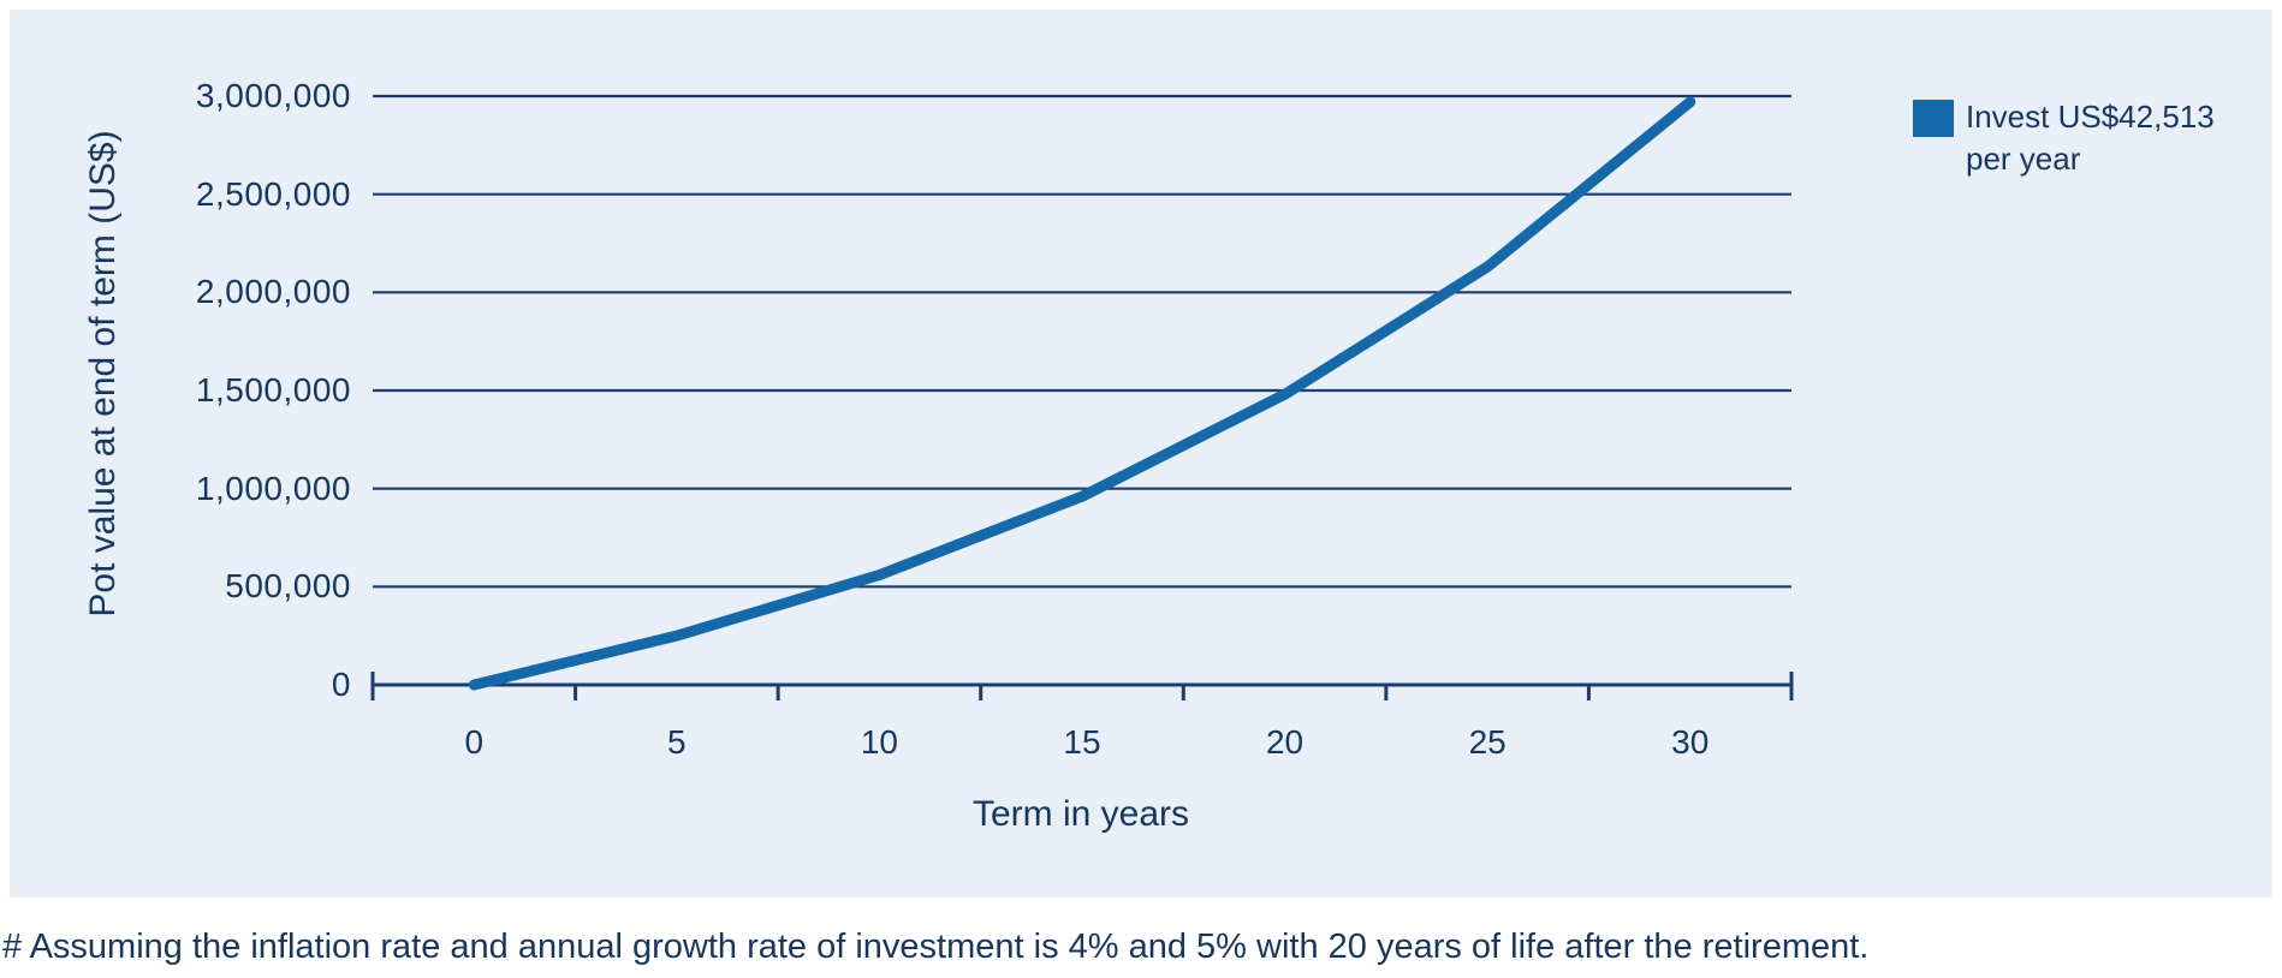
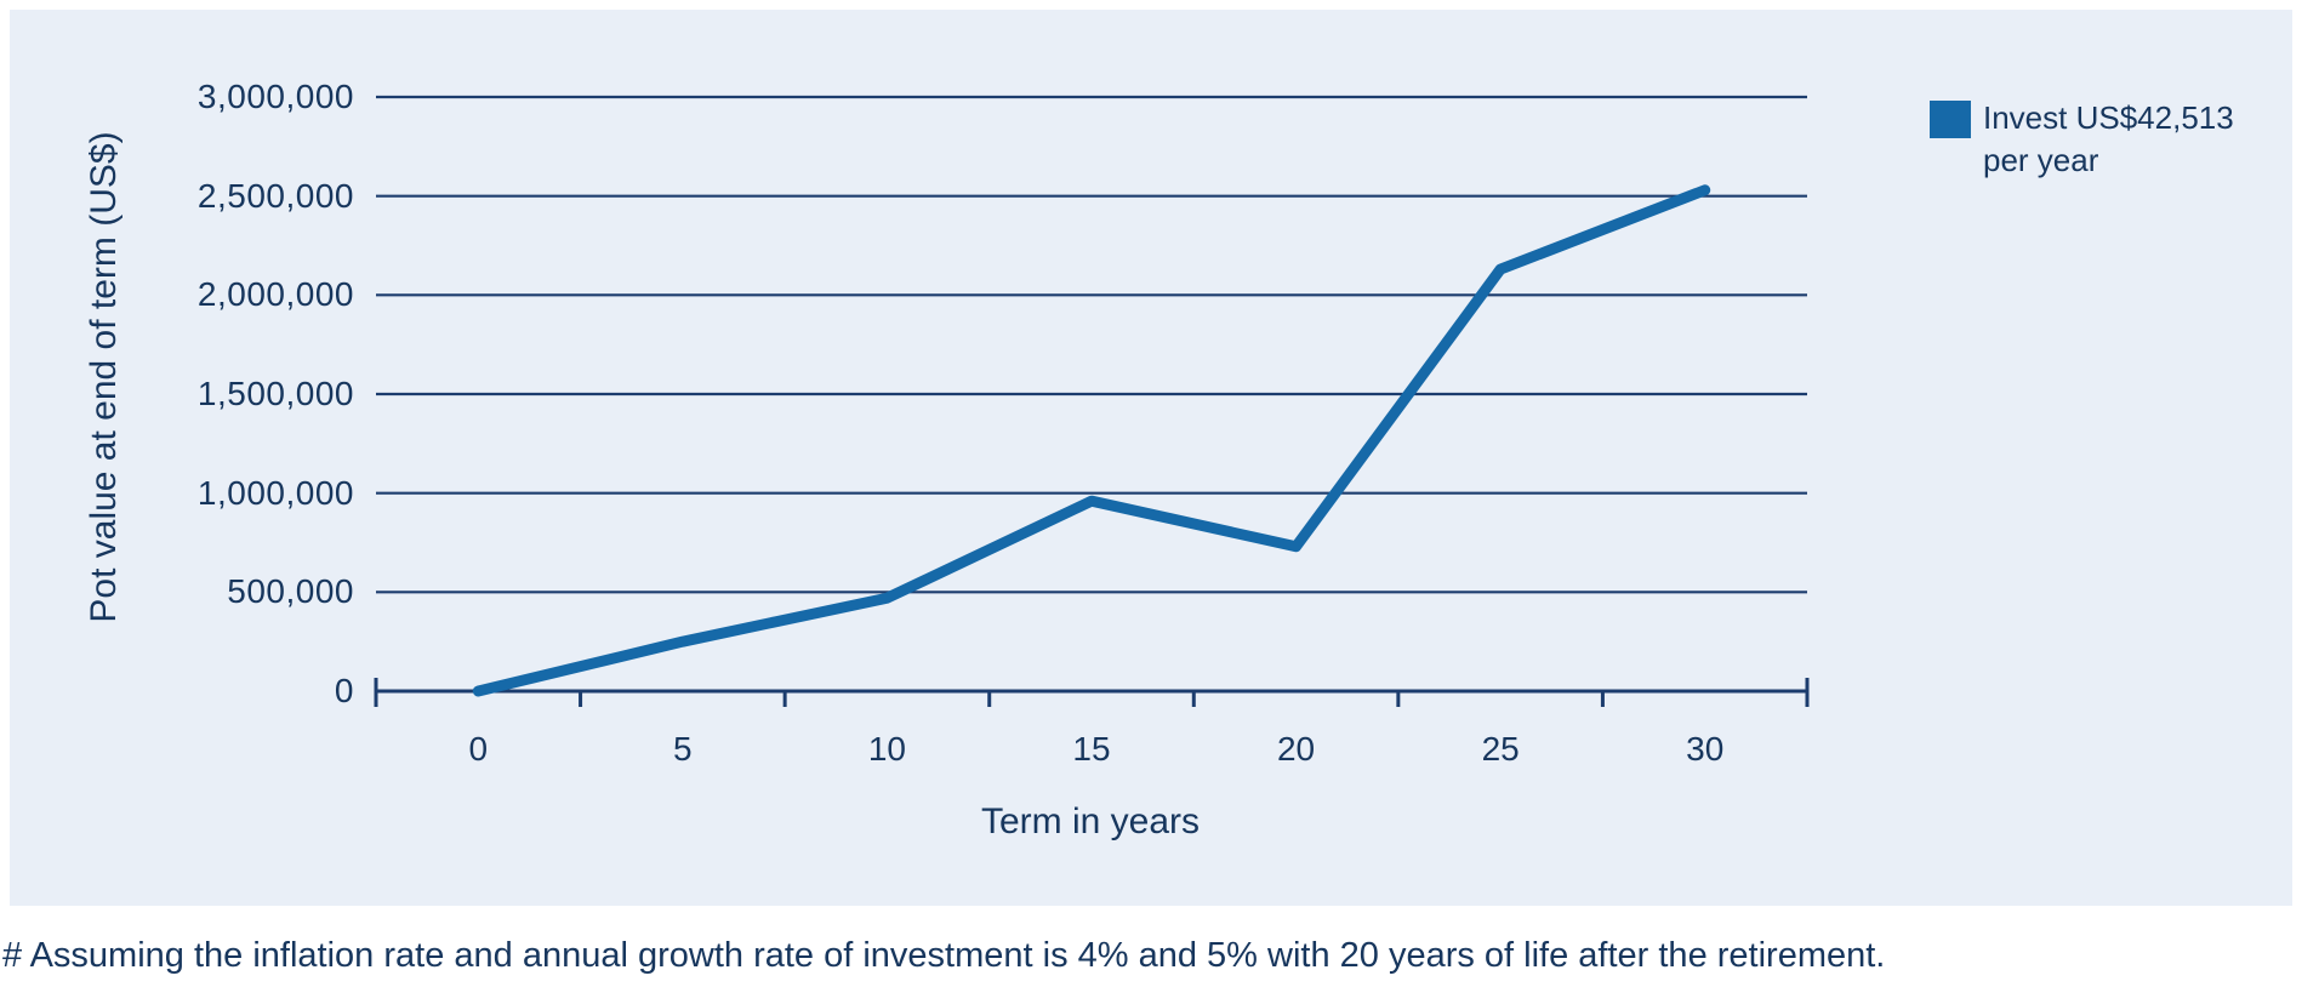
10: 560000 -> 470000
20: 1480000 -> 730000
30: 2970000 -> 2530000
